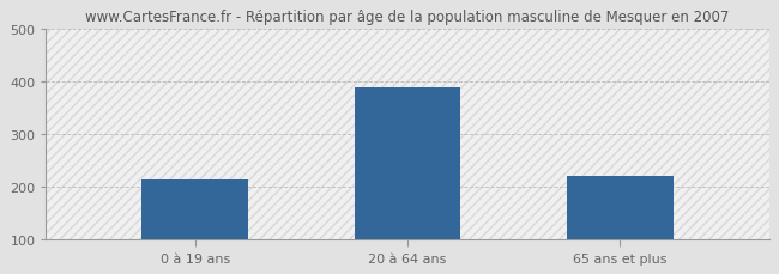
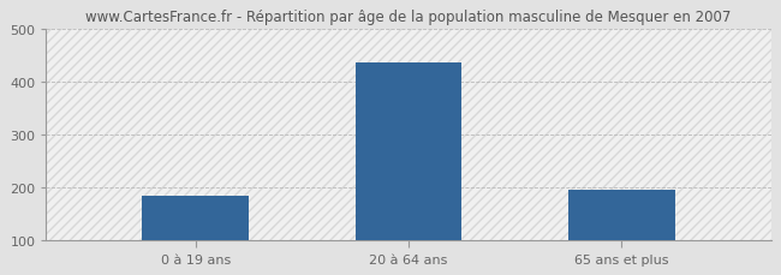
0 à 19 ans: 215 -> 185
20 à 64 ans: 390 -> 436
65 ans et plus: 220 -> 197
